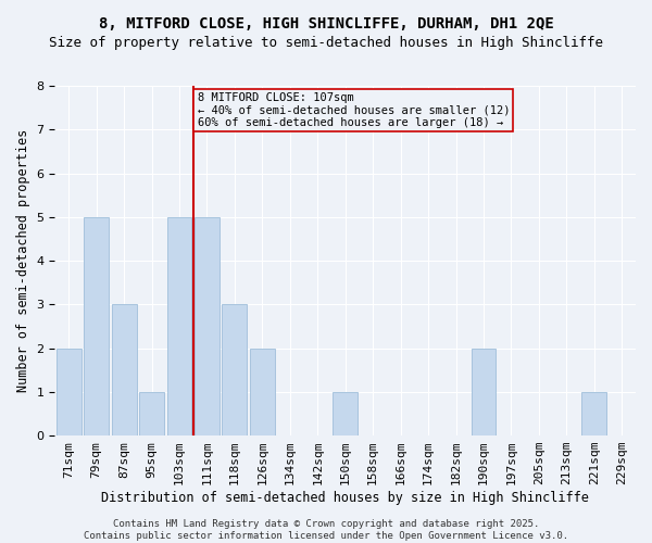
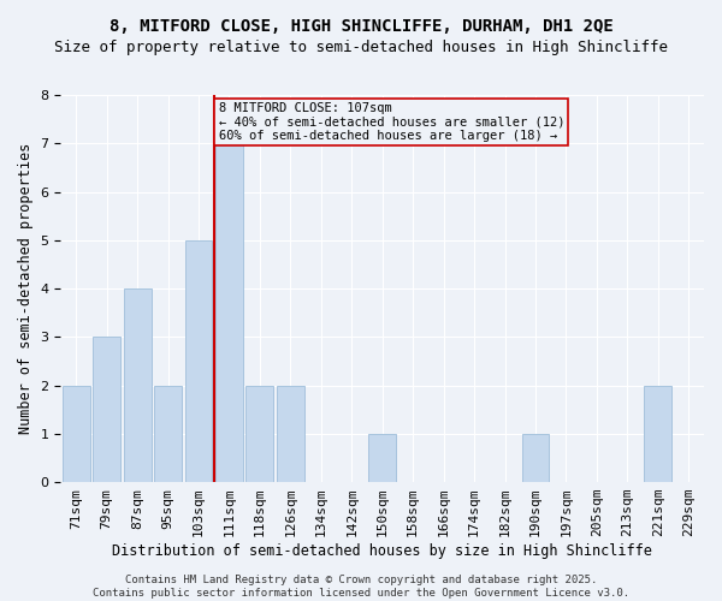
79sqm: 5 -> 3
87sqm: 3 -> 4
95sqm: 1 -> 2
111sqm: 5 -> 7
118sqm: 3 -> 2
190sqm: 2 -> 1
221sqm: 1 -> 2
